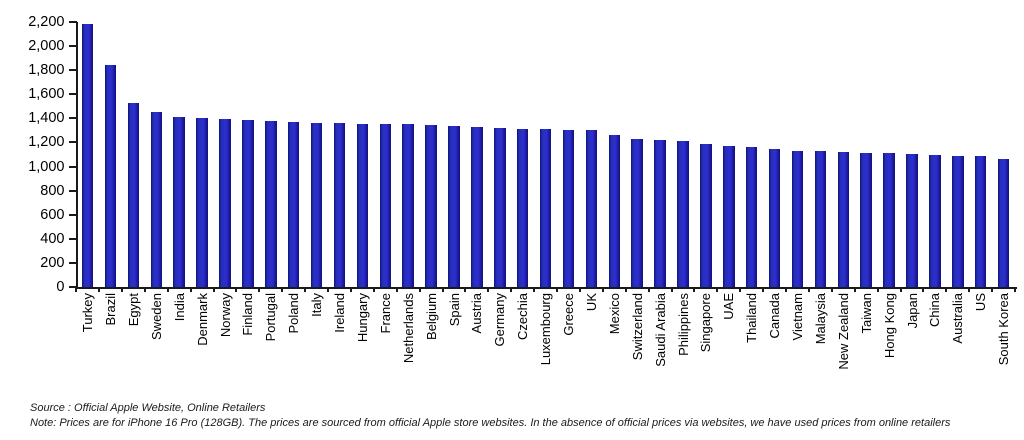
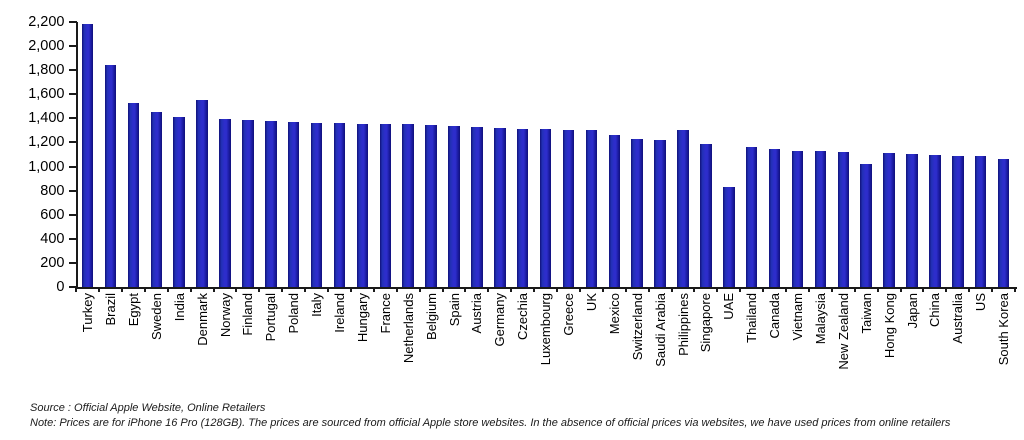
Denmark: 1400 -> 1550
Philippines: 1220 -> 1300
UAE: 1170 -> 830
Taiwan: 1120 -> 1020
